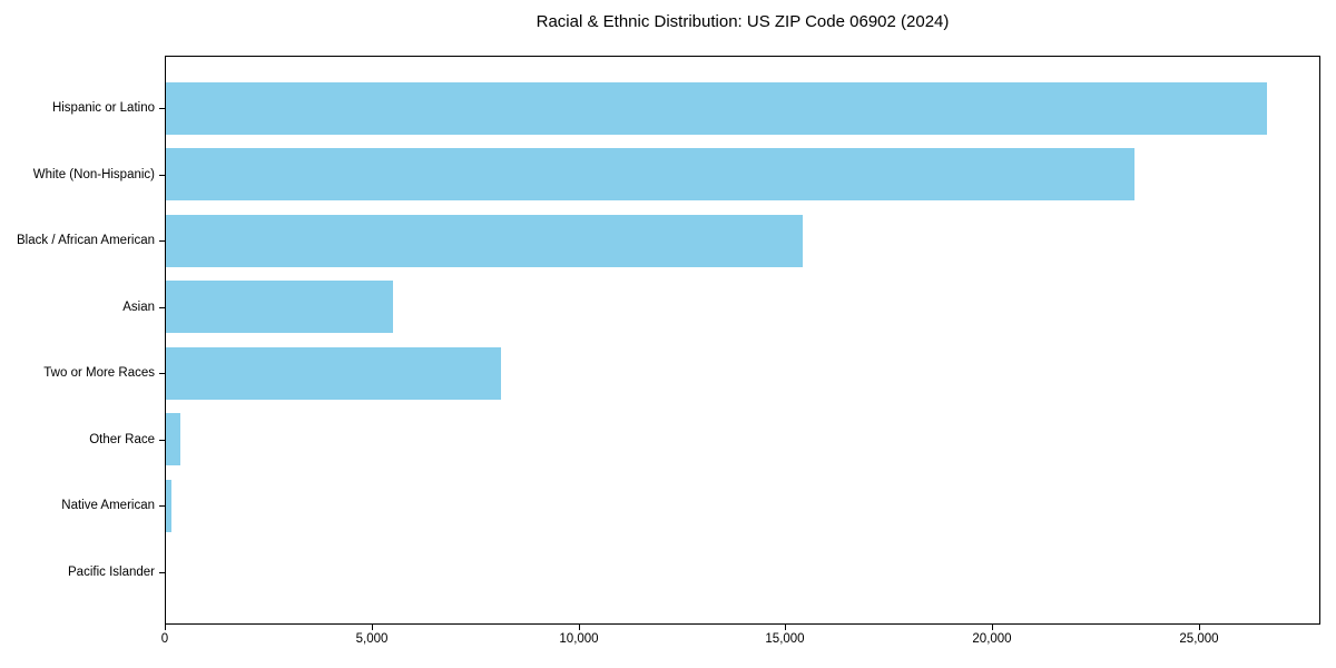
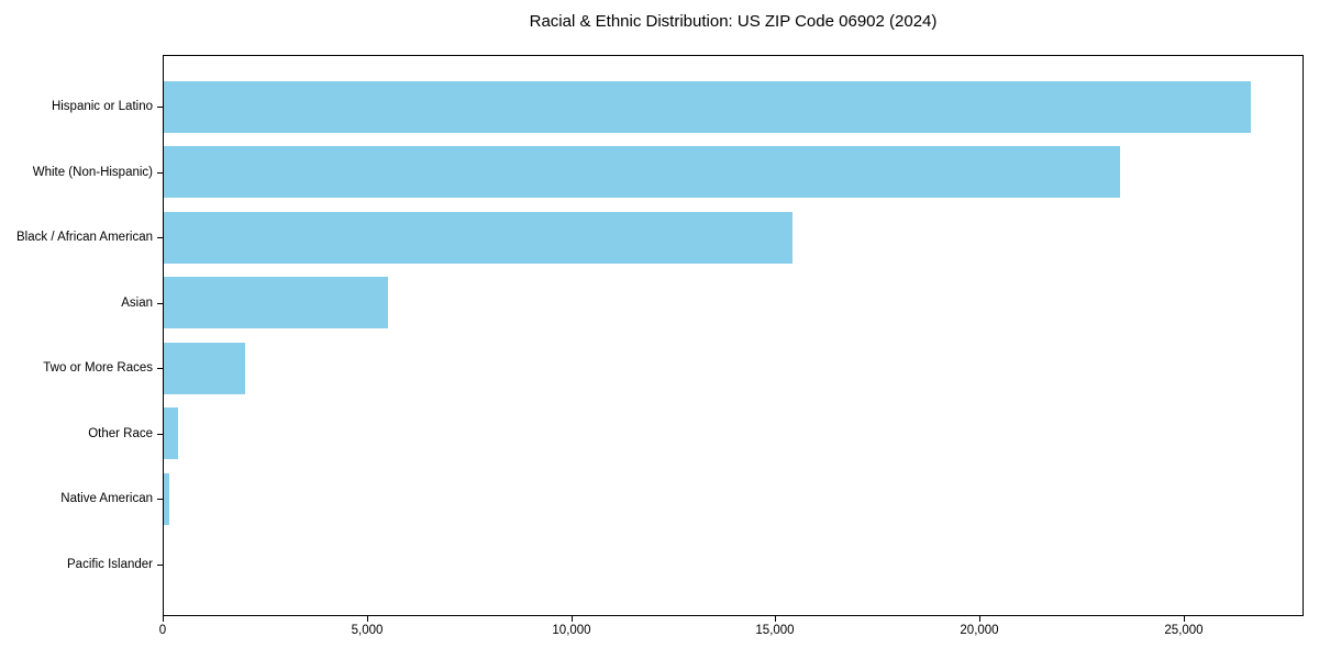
Two or More Races: 8100 -> 2000
